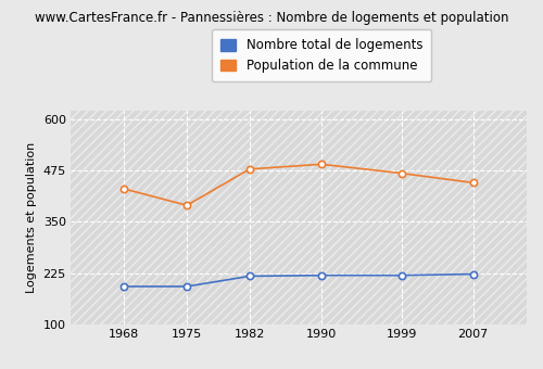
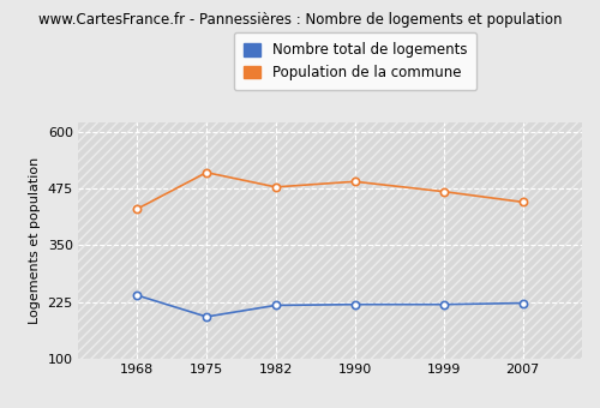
Nombre total de logements/1968: 193 -> 240
Population de la commune/1975: 390 -> 510
